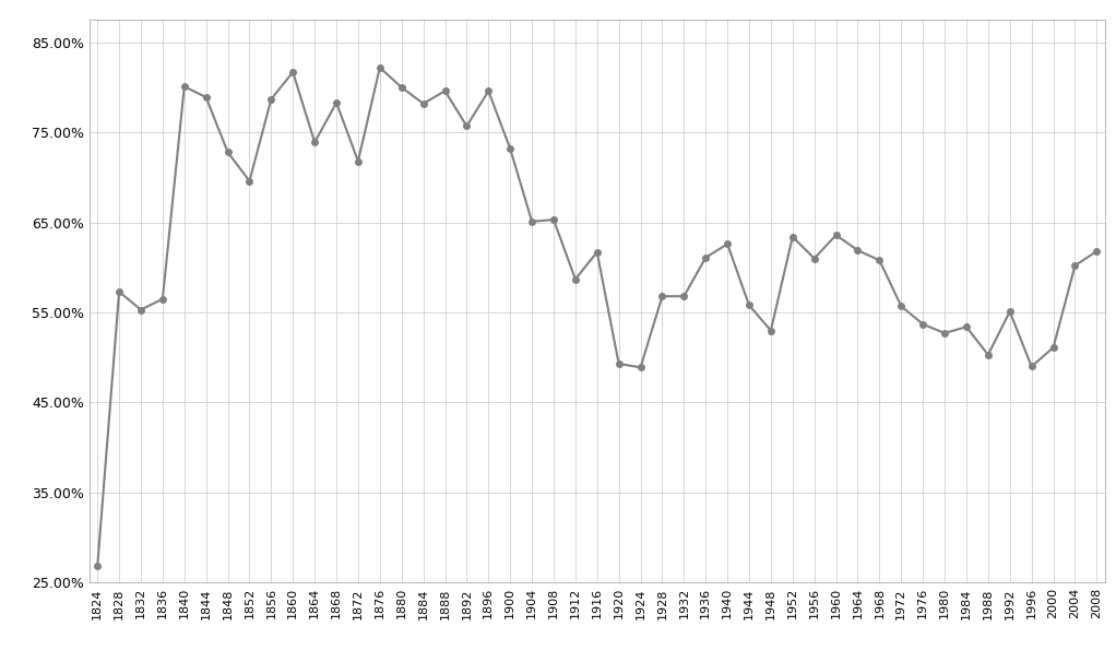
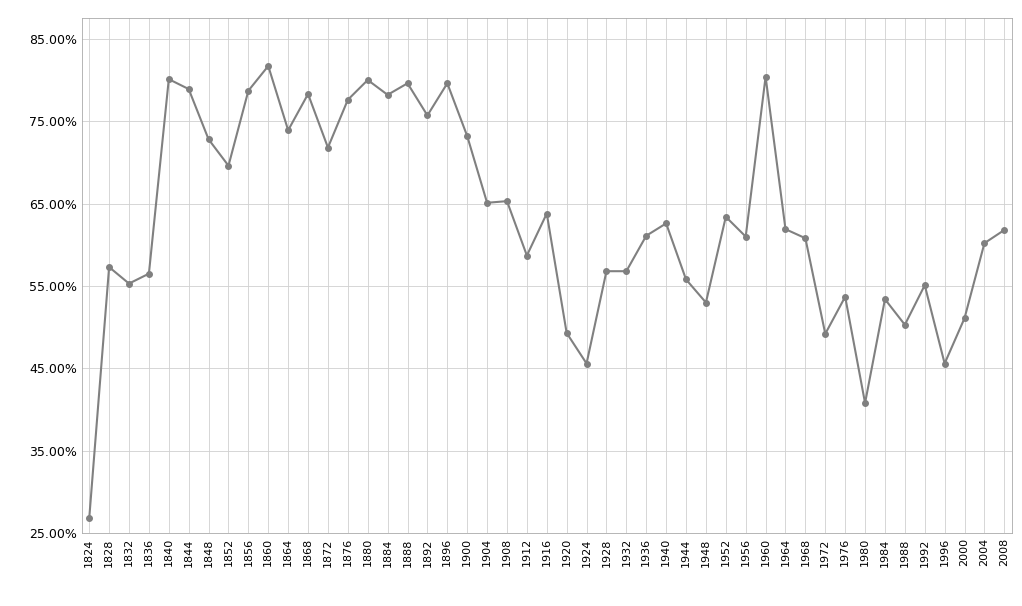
1876: 82.2% -> 77.6%
1916: 61.7% -> 63.8%
1924: 48.9% -> 45.6%
1960: 63.6% -> 80.4%
1972: 55.7% -> 49.2%
1980: 52.7% -> 40.8%
1996: 49.0% -> 45.6%
